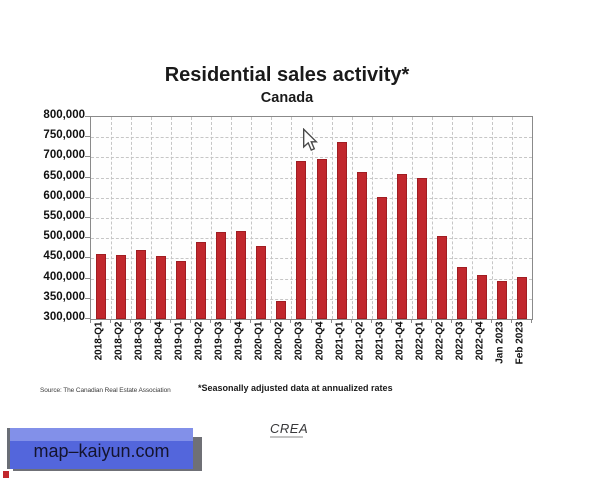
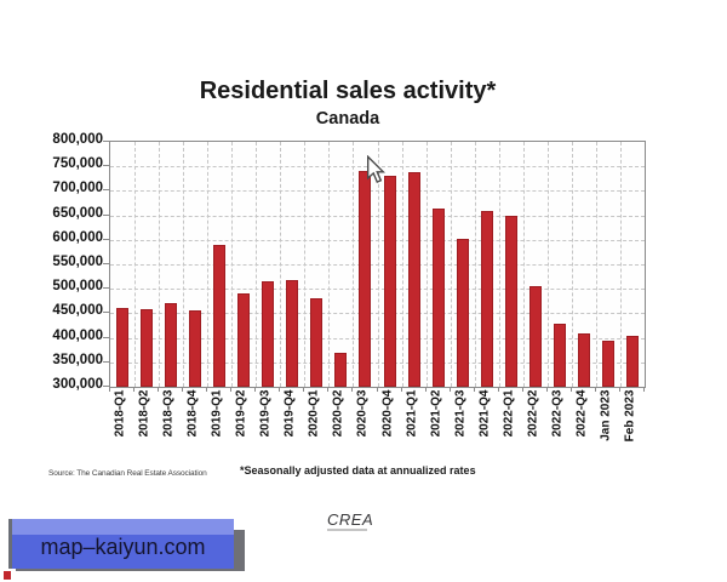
2019-Q1: 440000 -> 590000
2020-Q2: 340000 -> 370000
2020-Q3: 690000 -> 740000
2020-Q4: 700000 -> 730000
